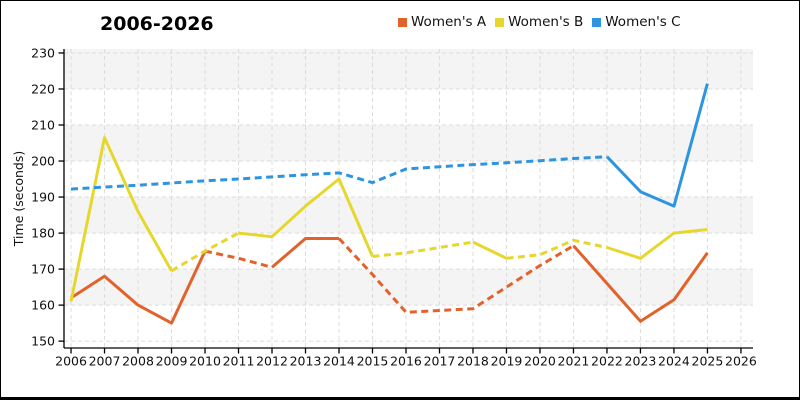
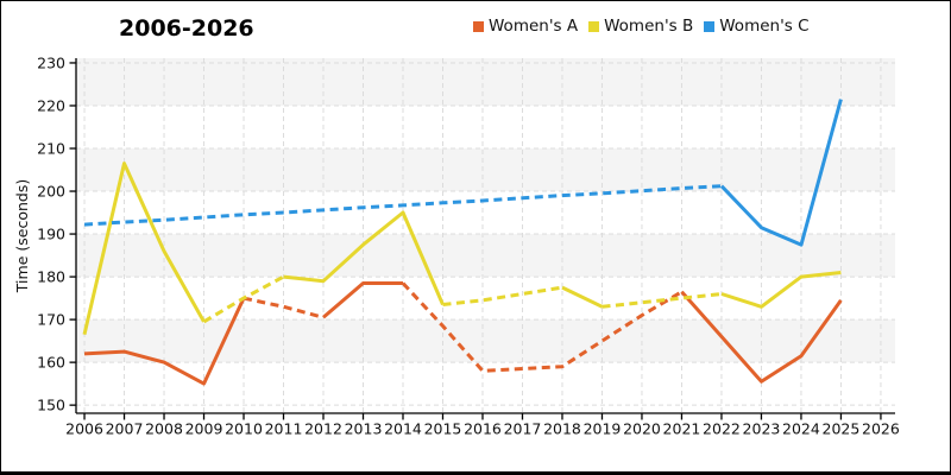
Women's B/2006: 161 -> 166
Women's A/2007: 168 -> 162
Women's C/2015: 194 -> 197
Women's B/2021: 178 -> 175
